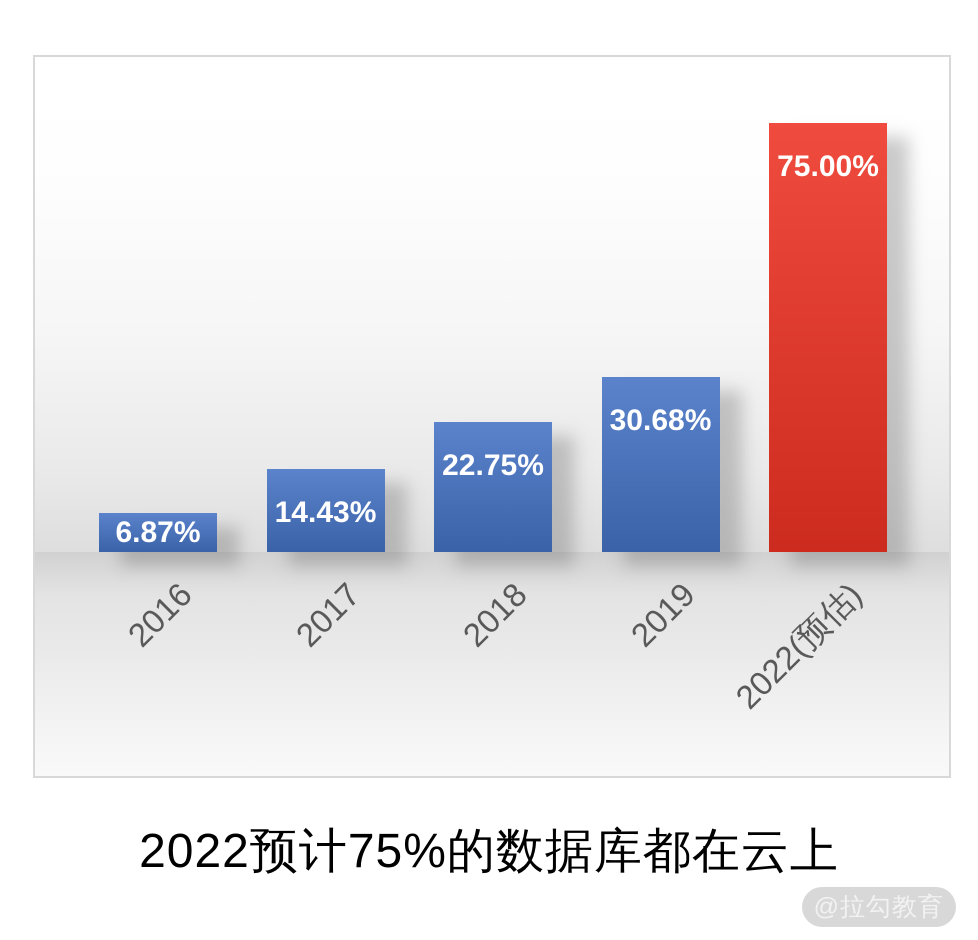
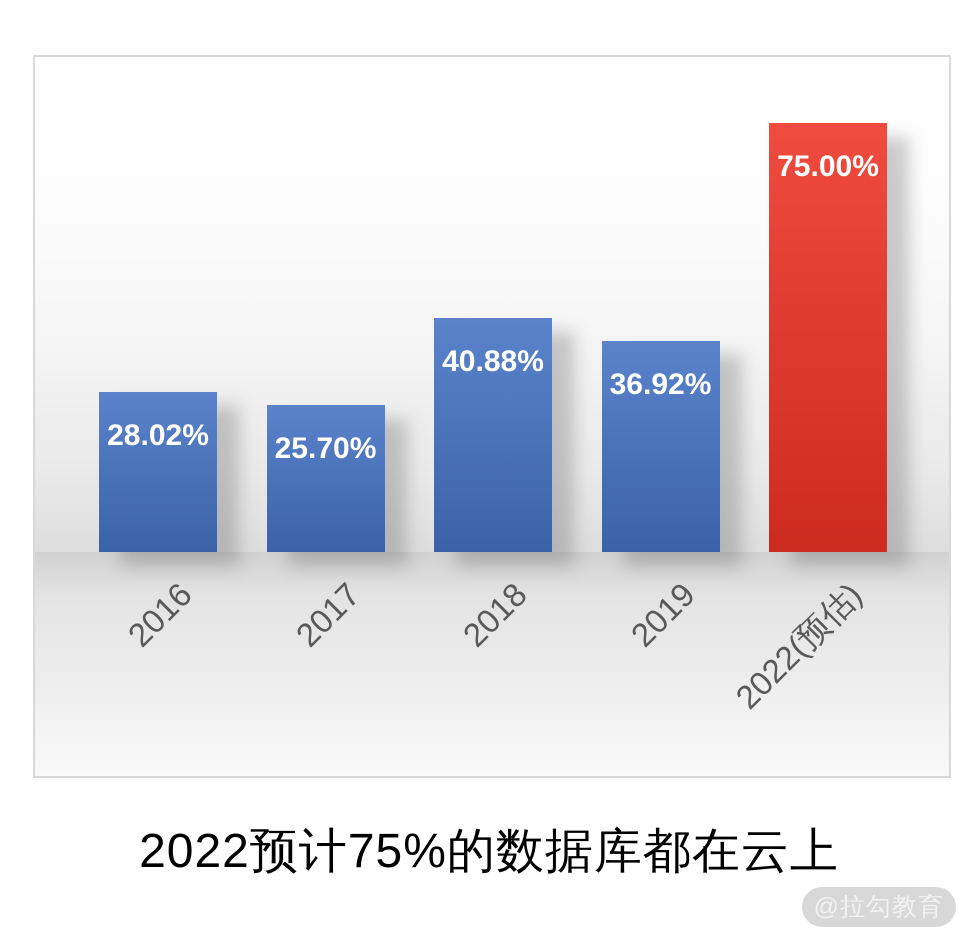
2016: 6.87% -> 28.02%
2017: 14.43% -> 25.70%
2018: 22.75% -> 40.88%
2019: 30.68% -> 36.92%
